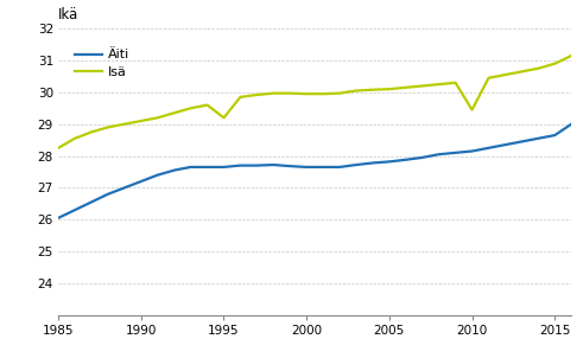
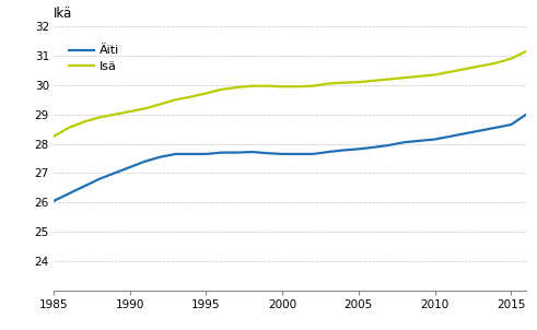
Isä/1995: 29.20 -> 29.72
Isä/2010: 29.45 -> 30.35
